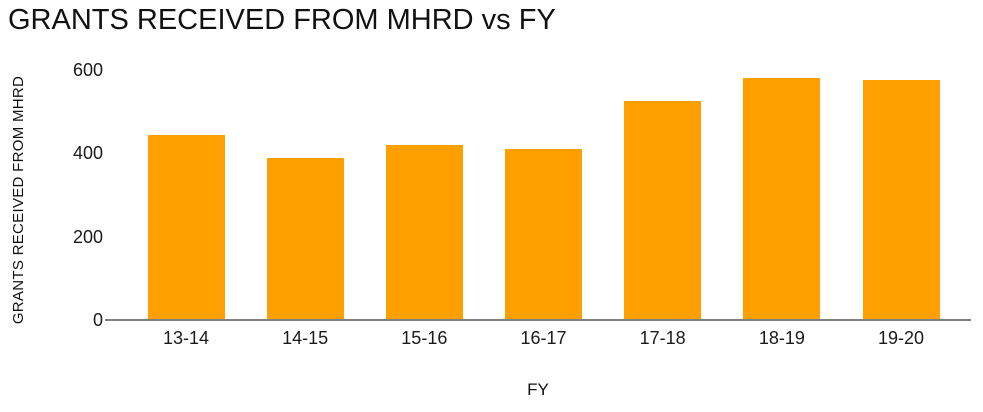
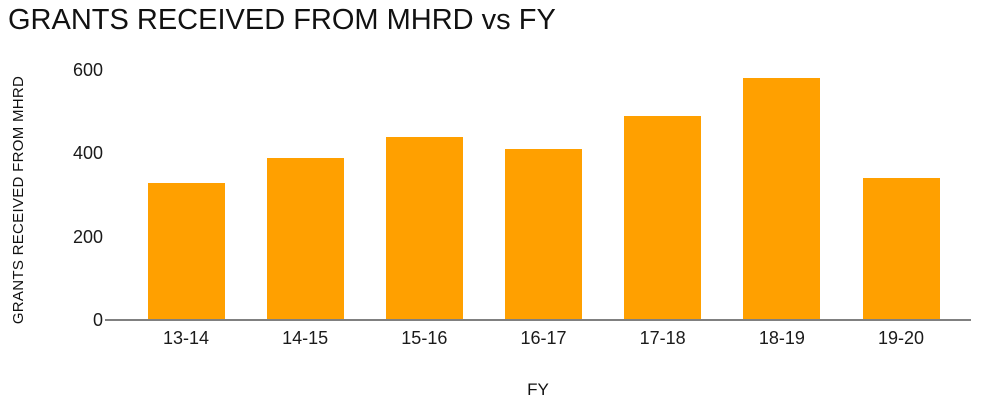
13-14: 440 -> 330
15-16: 420 -> 440
17-18: 520 -> 490
19-20: 580 -> 340
